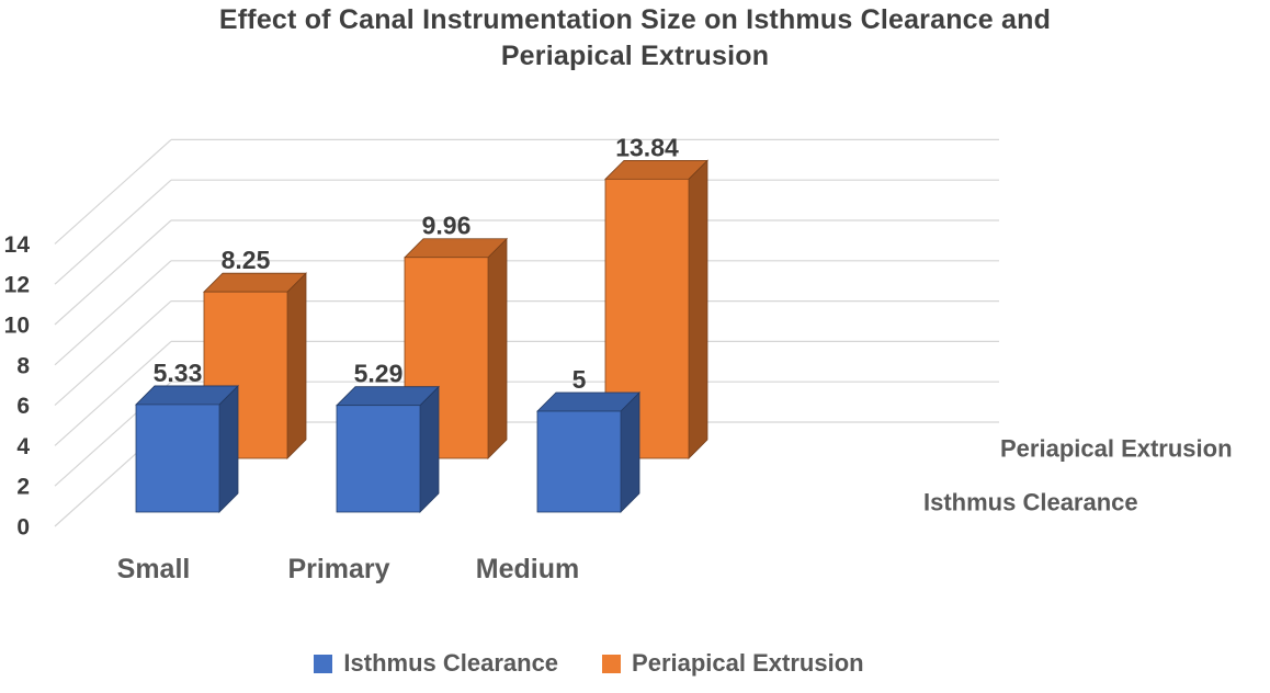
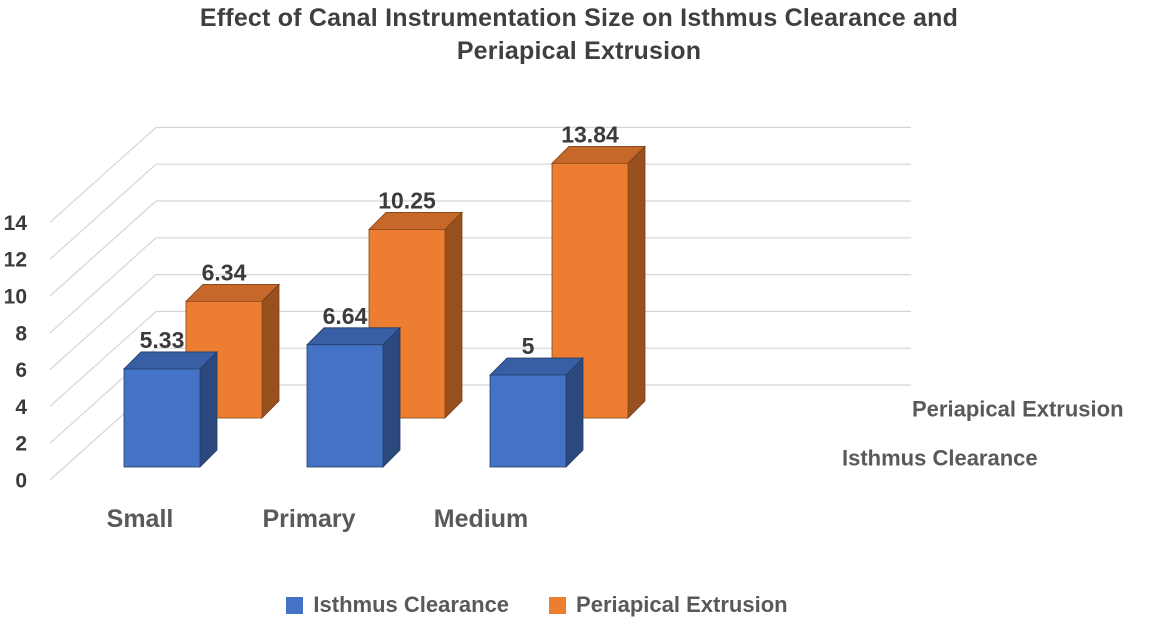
Periapical Extrusion/Small: 8.25 -> 6.34
Isthmus Clearance/Primary: 5.29 -> 6.64
Periapical Extrusion/Primary: 9.96 -> 10.25
